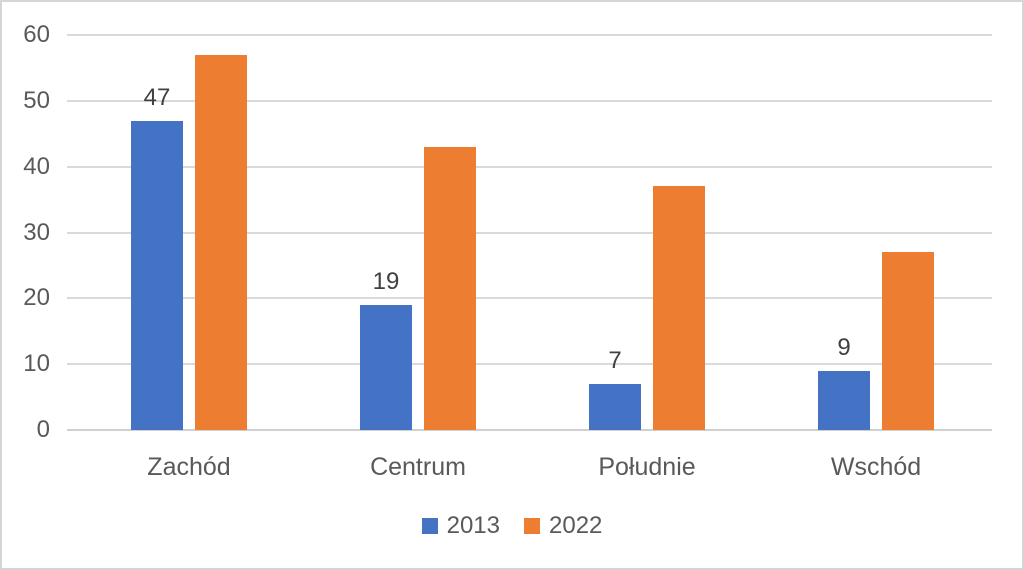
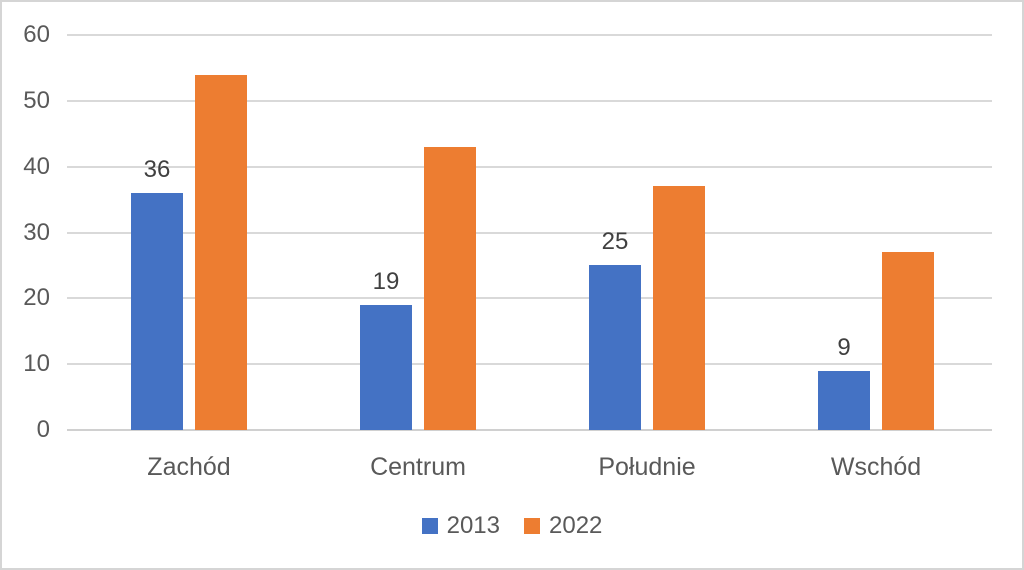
2013/Zachód: 47 -> 36
2022/Zachód: 57 -> 54
2013/Południe: 7 -> 25
